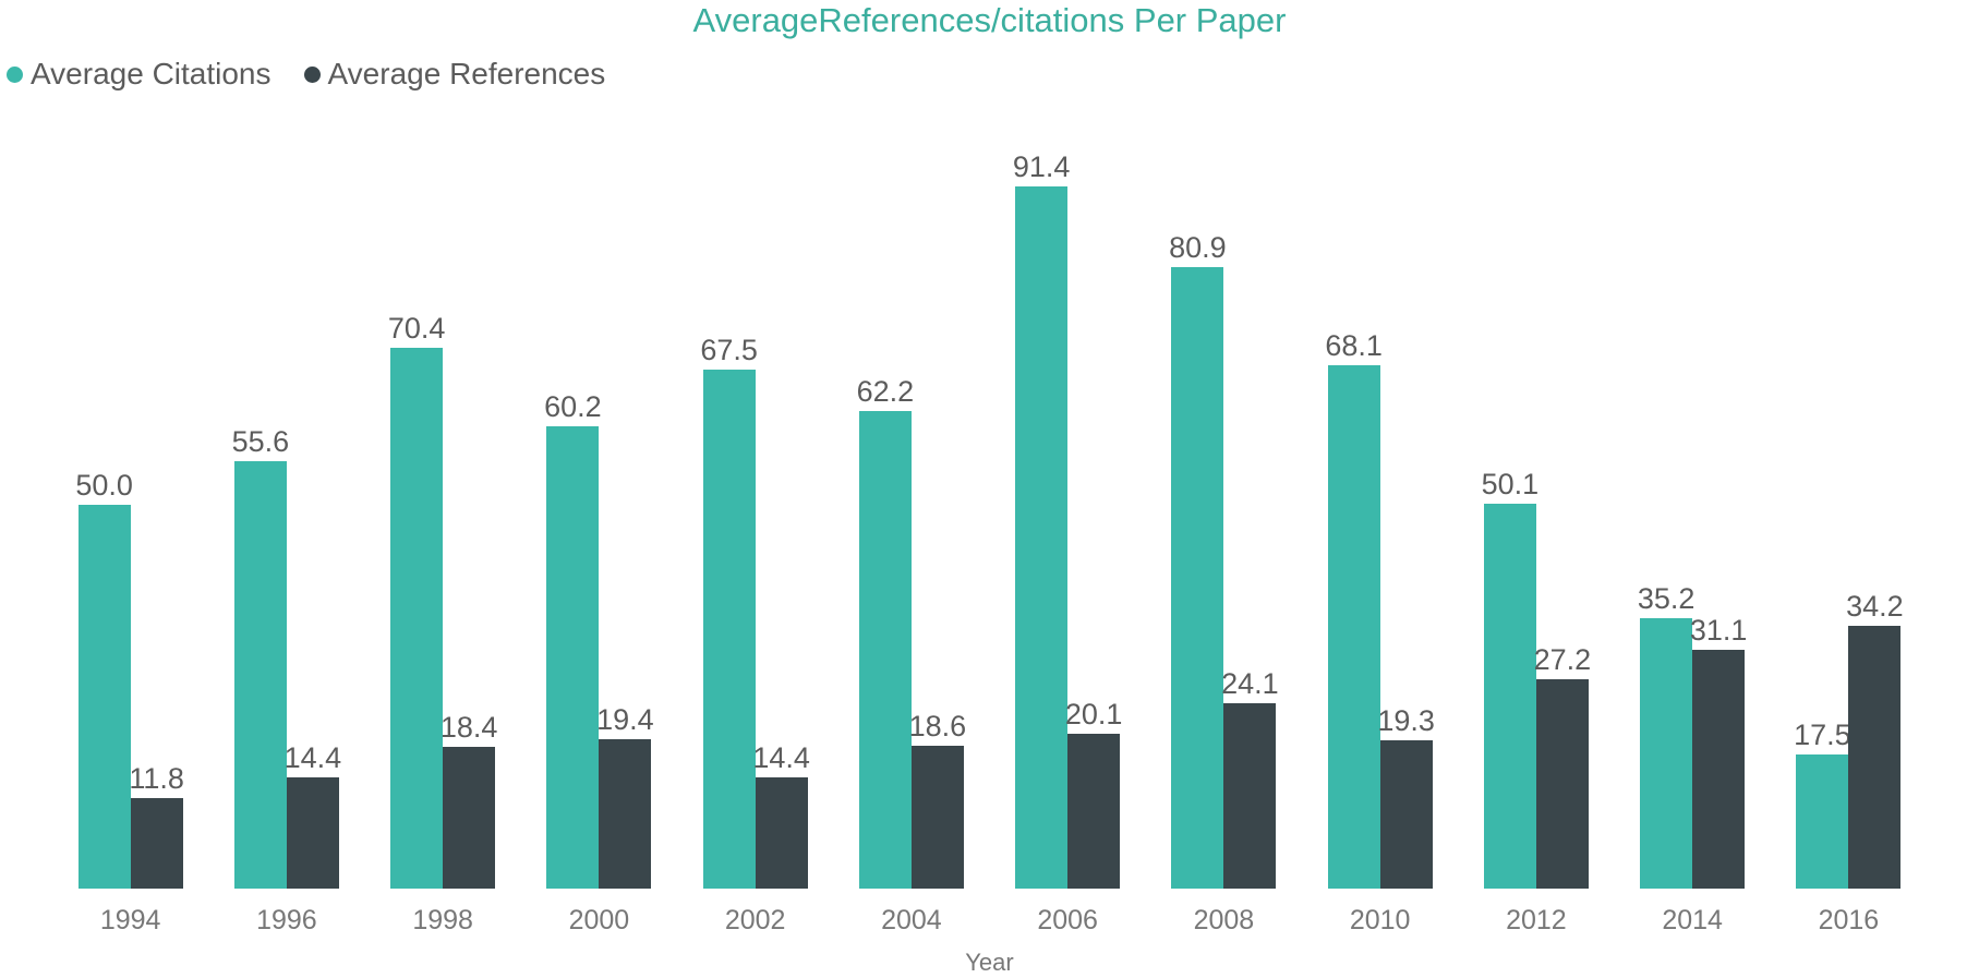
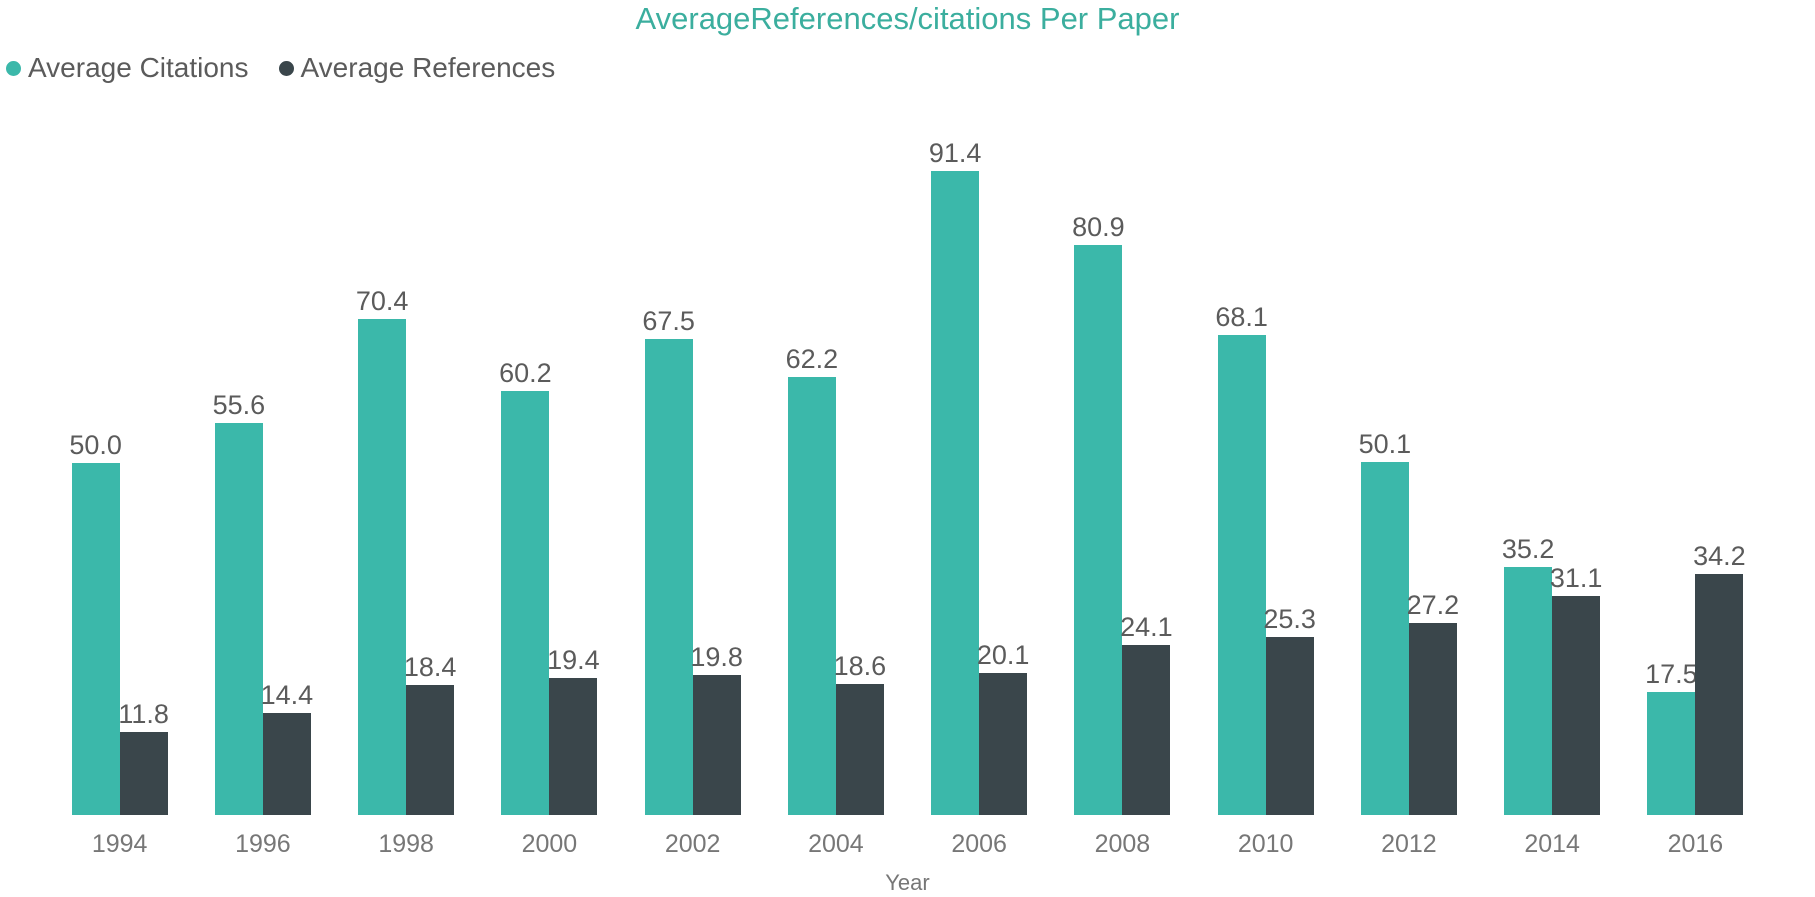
Average References/2002: 14.4 -> 19.8
Average References/2010: 19.3 -> 25.3
